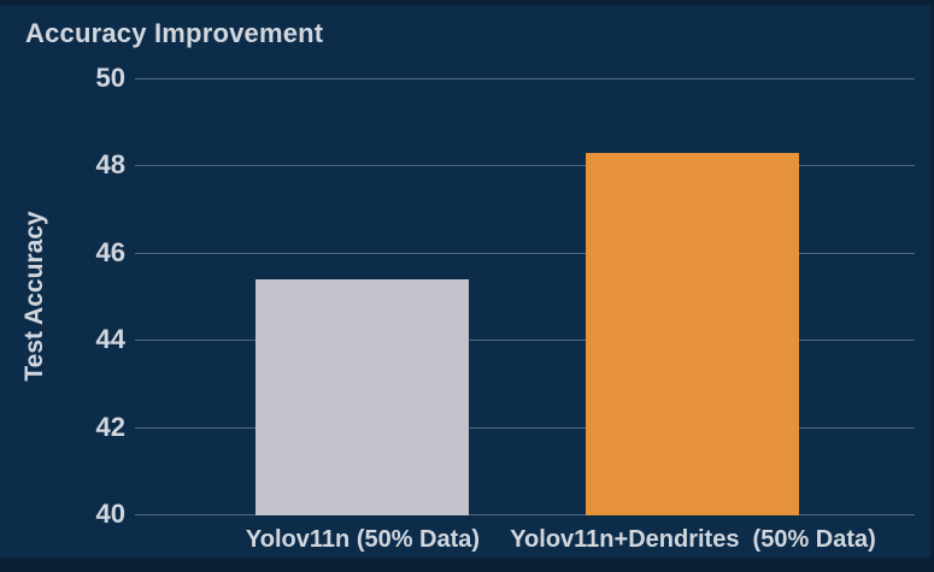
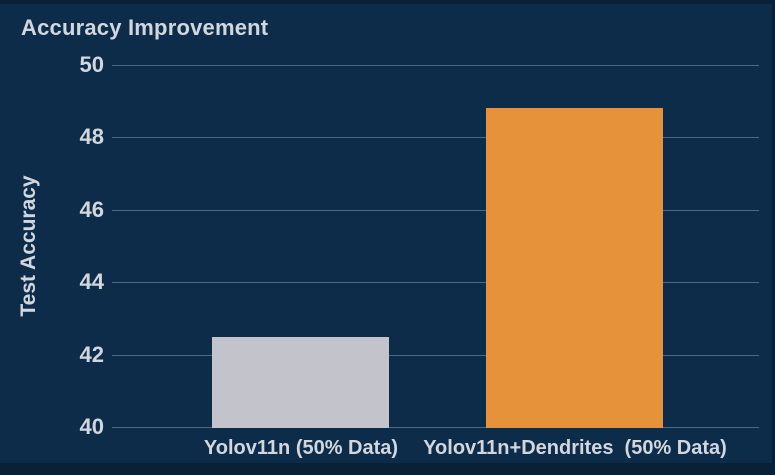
Yolov11n (50% Data): 45.4 -> 42.5
Yolov11n+Dendrites (50% Data): 48.3 -> 48.8
